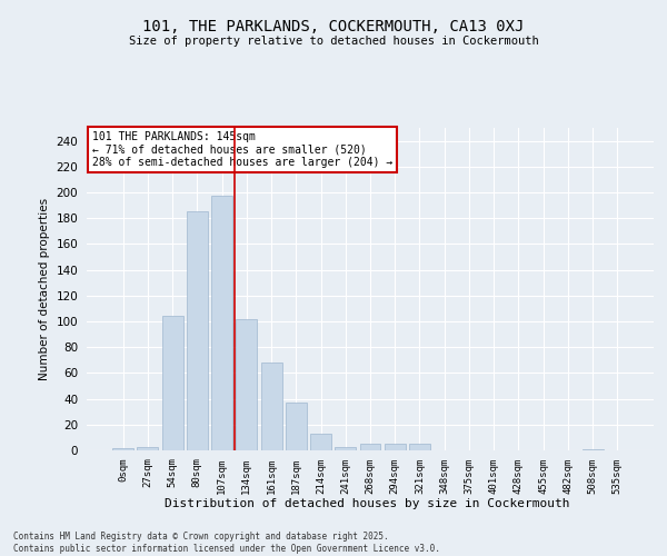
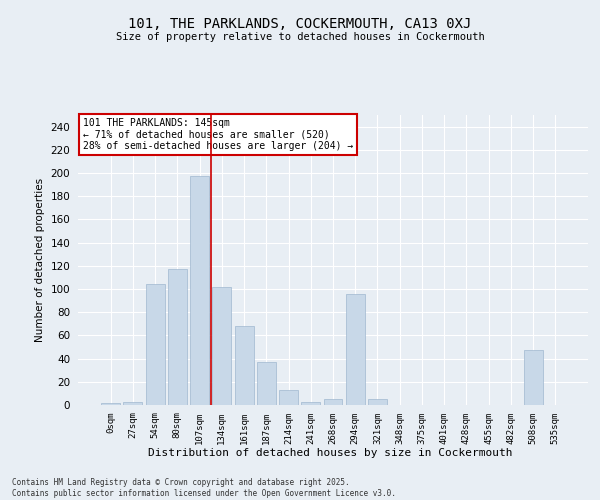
80sqm: 185 -> 117
294sqm: 5 -> 96
508sqm: 1 -> 47
